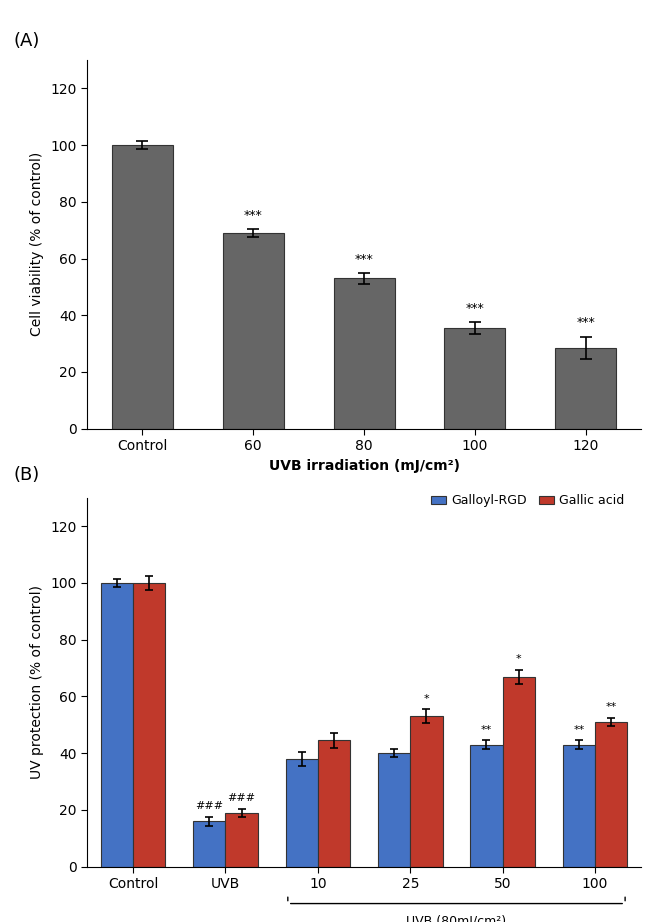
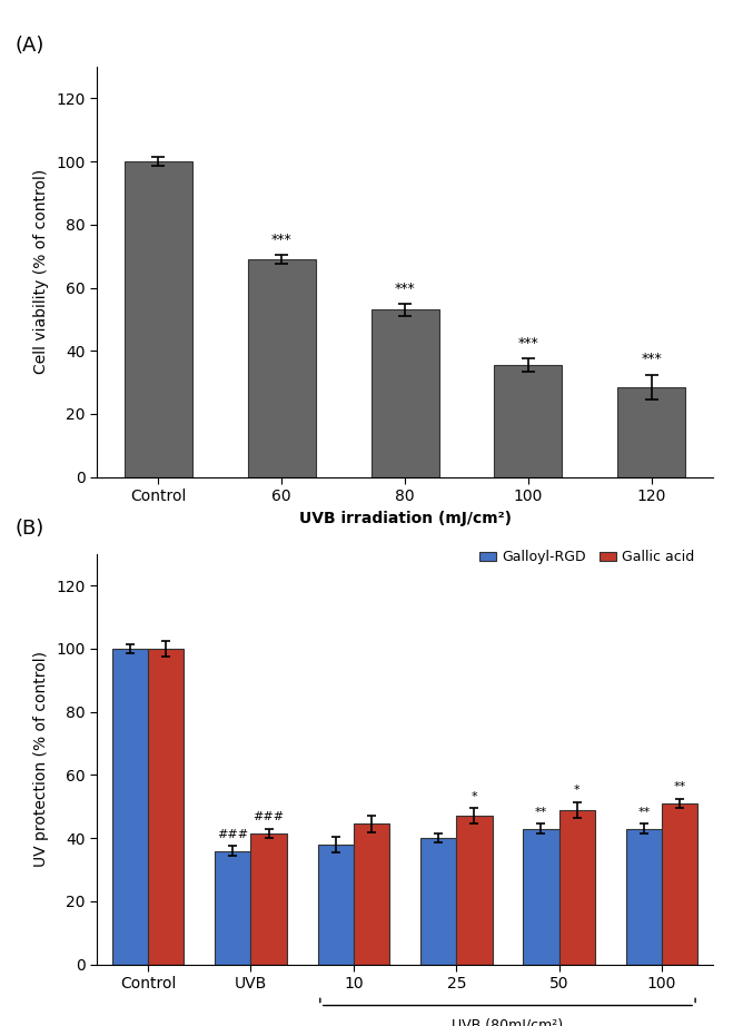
Galloyl-RGD/UVB: 16 -> 36
Gallic acid/UVB: 19.0 -> 41.5
Gallic acid/25: 53.0 -> 47.0
Gallic acid/50: 67.0 -> 49.0
